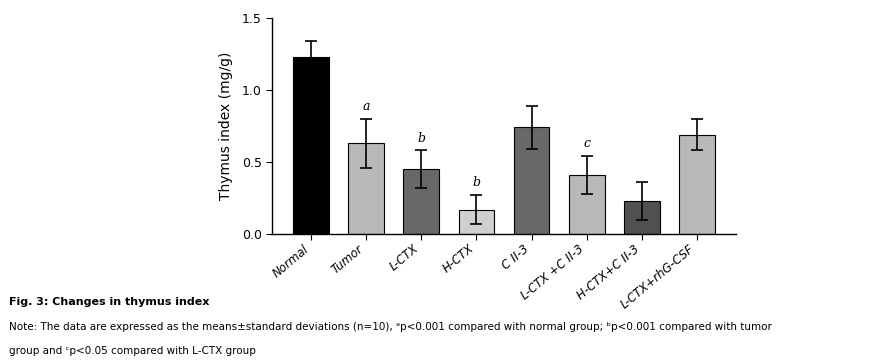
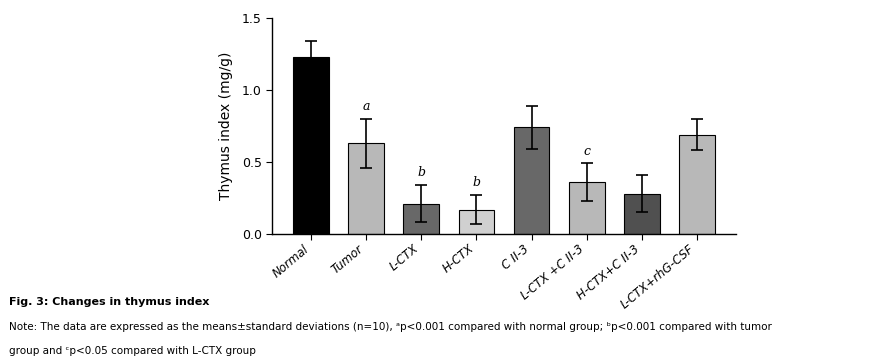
L-CTX: 0.45 -> 0.21
L-CTX +C II-3: 0.41 -> 0.36
H-CTX+C II-3: 0.23 -> 0.28
